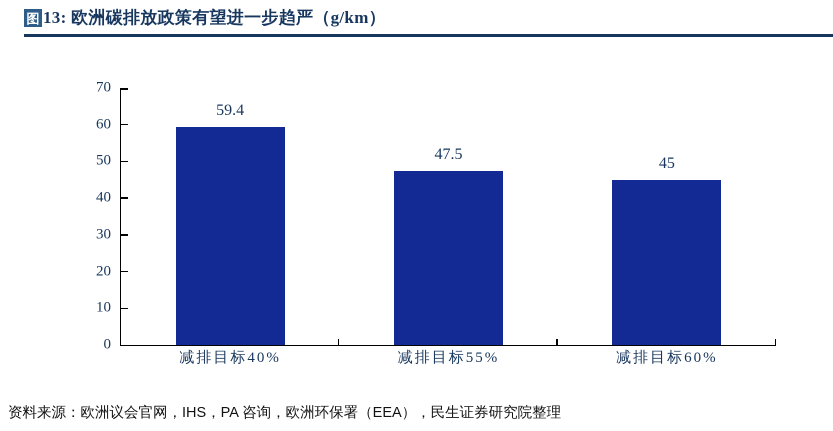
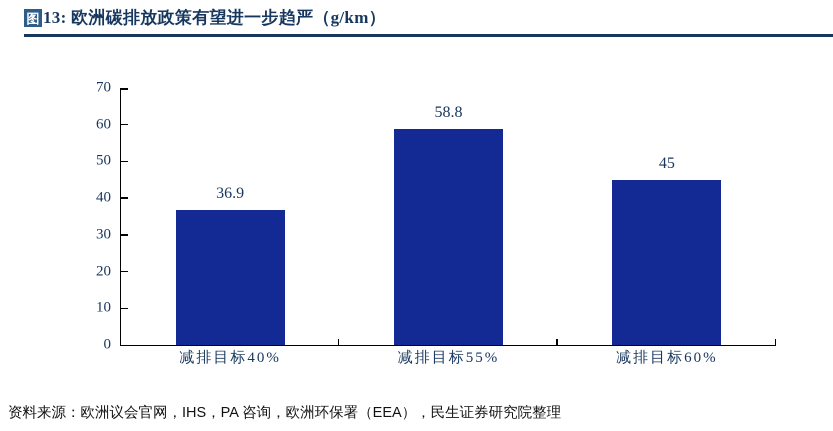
减排目标40%: 59.4 -> 36.9
减排目标55%: 47.5 -> 58.8
